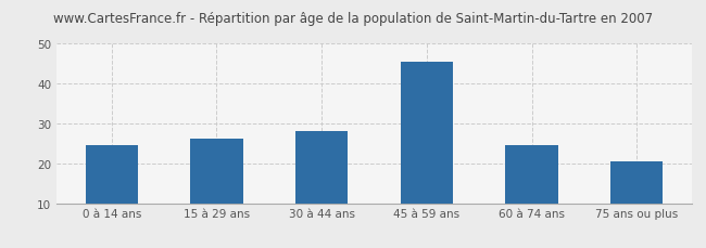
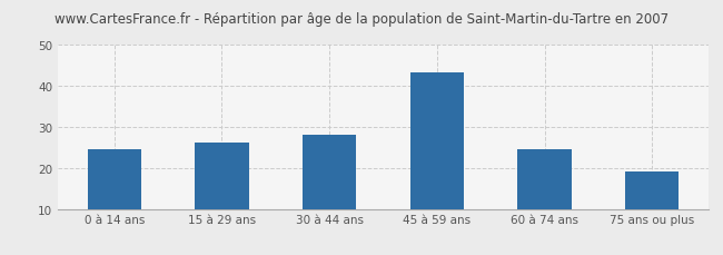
45 à 59 ans: 45.5 -> 43.3
75 ans ou plus: 20.5 -> 19.1
